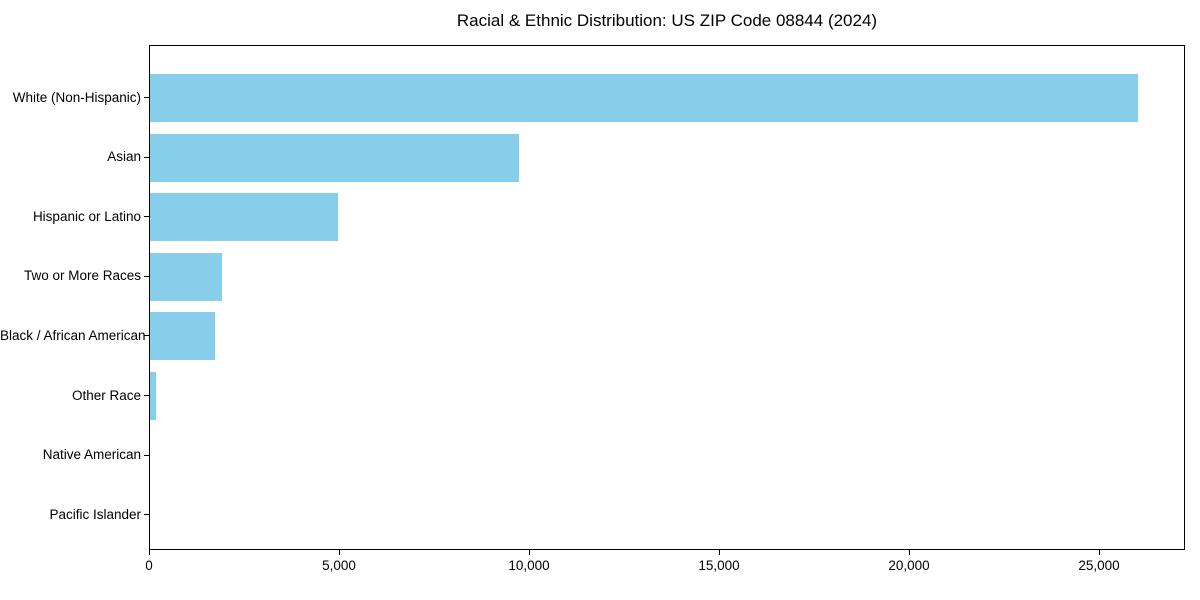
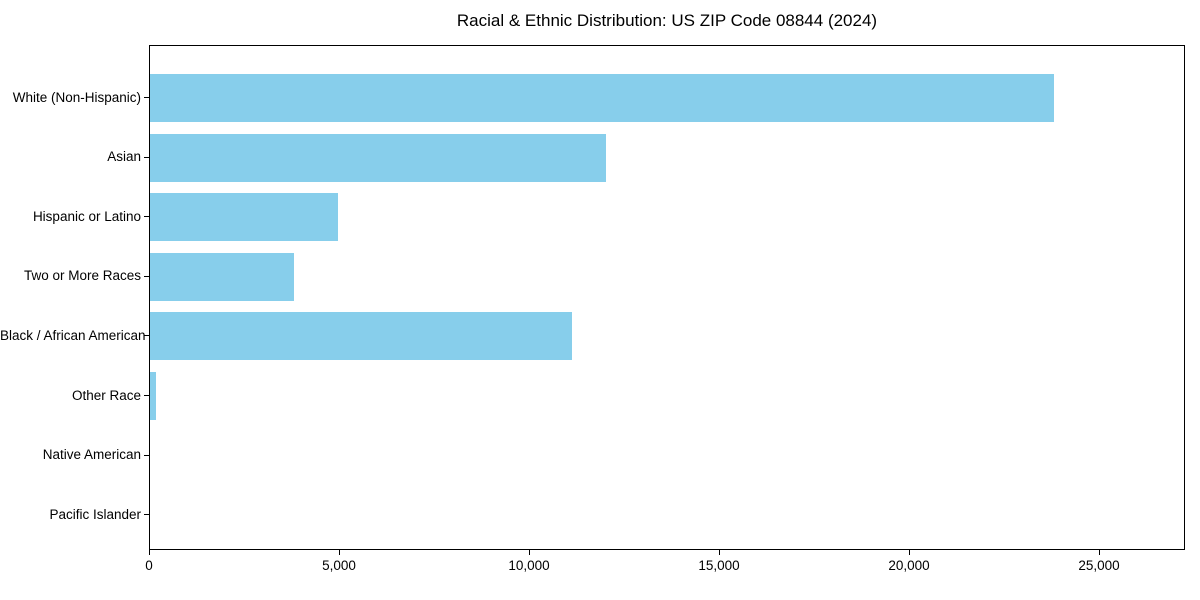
White (Non-Hispanic): 26000 -> 23800
Asian: 9700 -> 12000
Two or More Races: 1900 -> 3800
Black / African American: 1700 -> 11100
